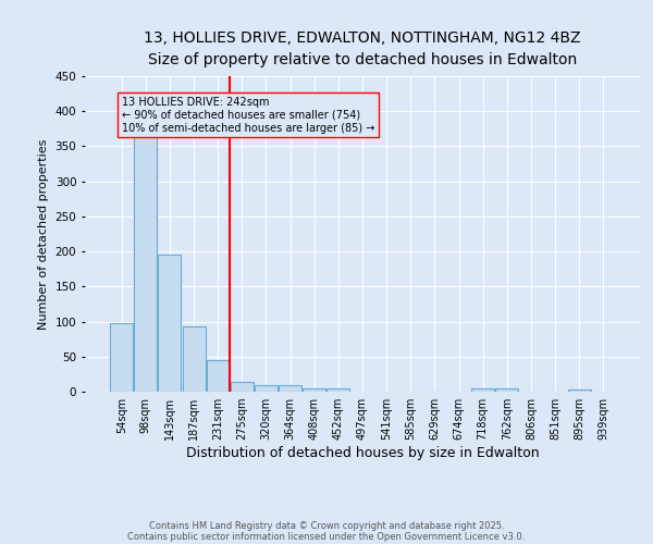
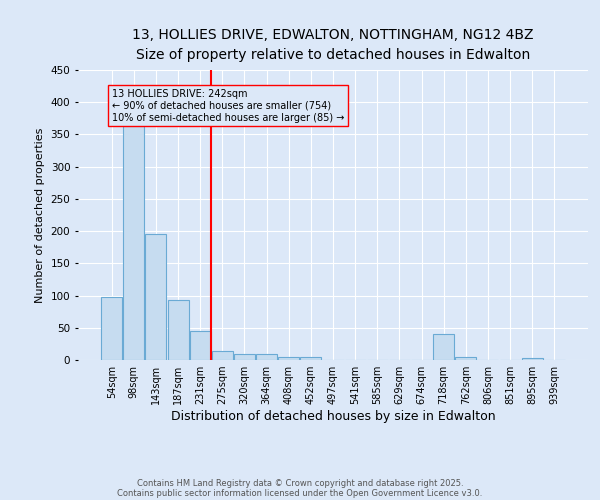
718sqm: 4 -> 40
